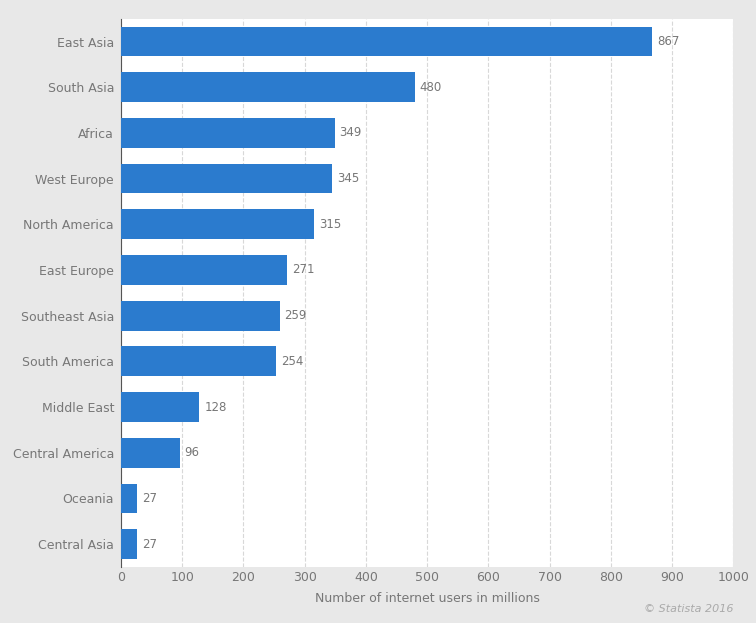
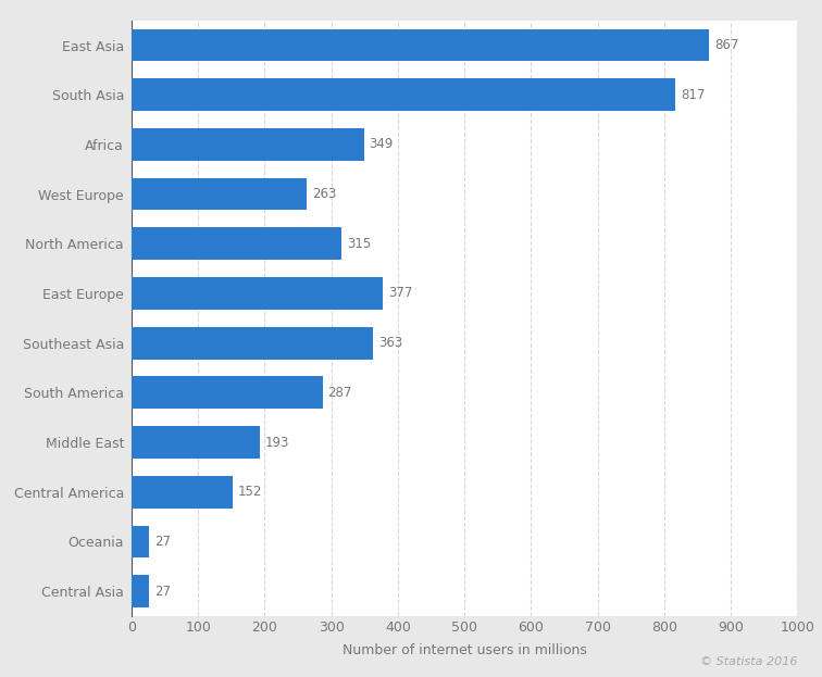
South Asia: 480 -> 817
West Europe: 345 -> 263
East Europe: 271 -> 377
Southeast Asia: 259 -> 363
South America: 254 -> 287
Middle East: 128 -> 193
Central America: 96 -> 152
